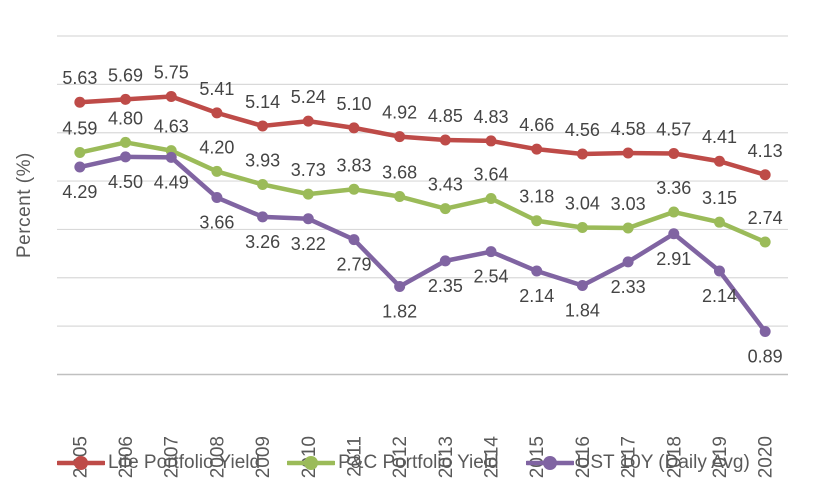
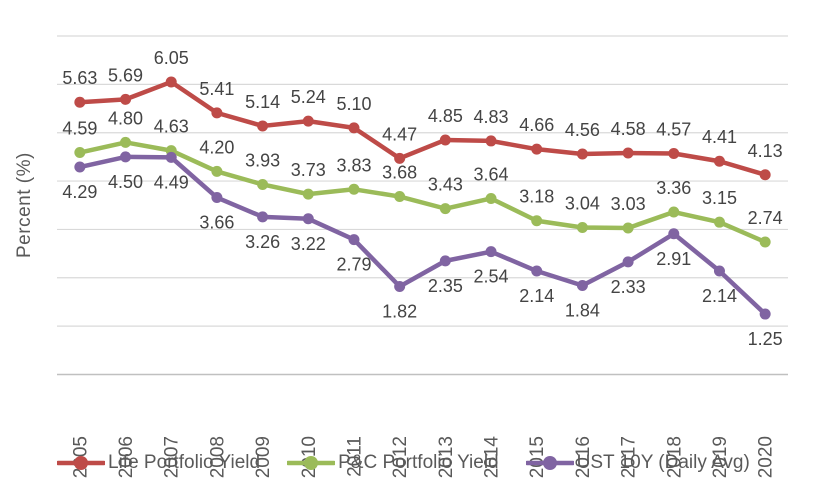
Life Portfolio Yield/2007: 5.75 -> 6.05
Life Portfolio Yield/2012: 4.92 -> 4.47
UST 10Y (Daily Avg)/2020: 0.89 -> 1.25
